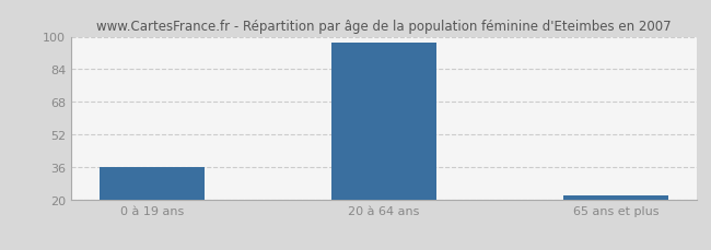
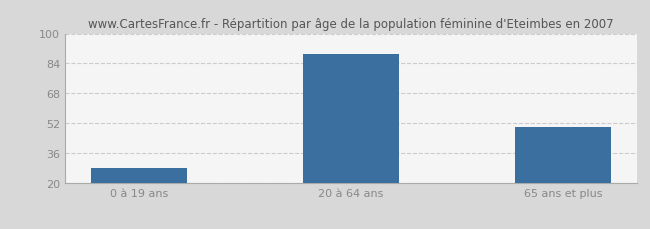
0 à 19 ans: 36 -> 28
20 à 64 ans: 97 -> 89
65 ans et plus: 22 -> 50
